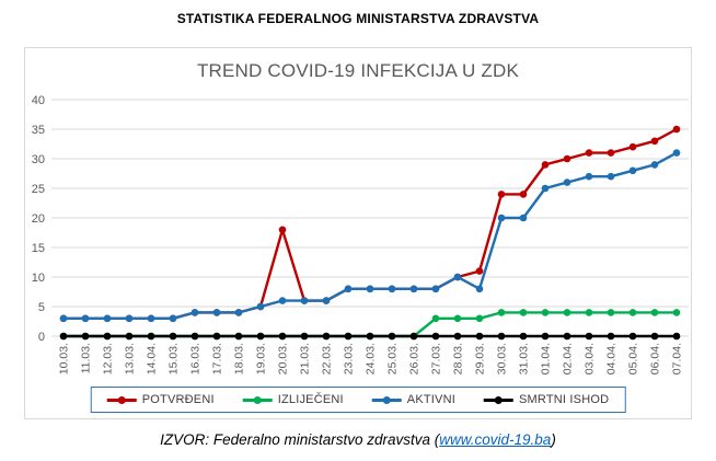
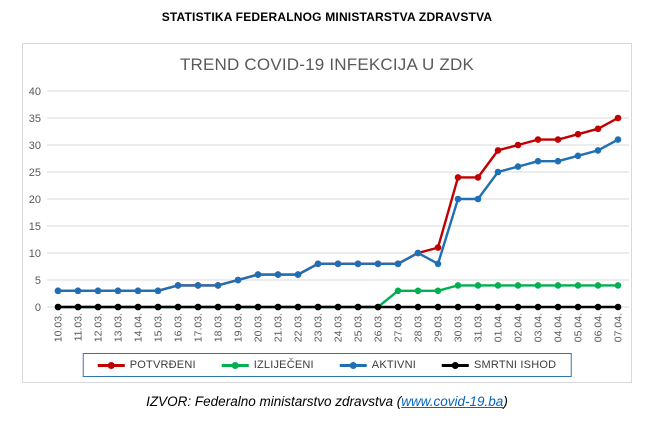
POTVRĐENI/20.03.: 18 -> 6
